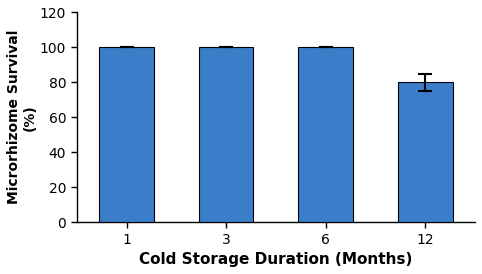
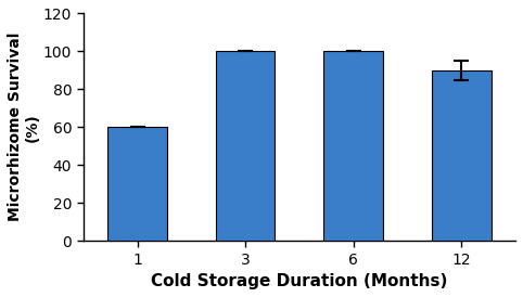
1: 100 -> 60
12: 80 -> 90
